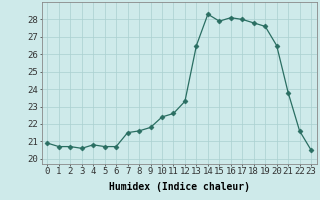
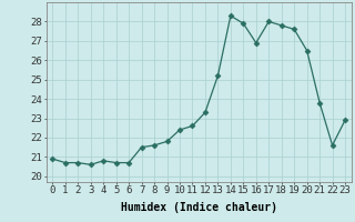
13: 26.5 -> 25.2
16: 28.1 -> 26.9
23: 20.5 -> 22.9
